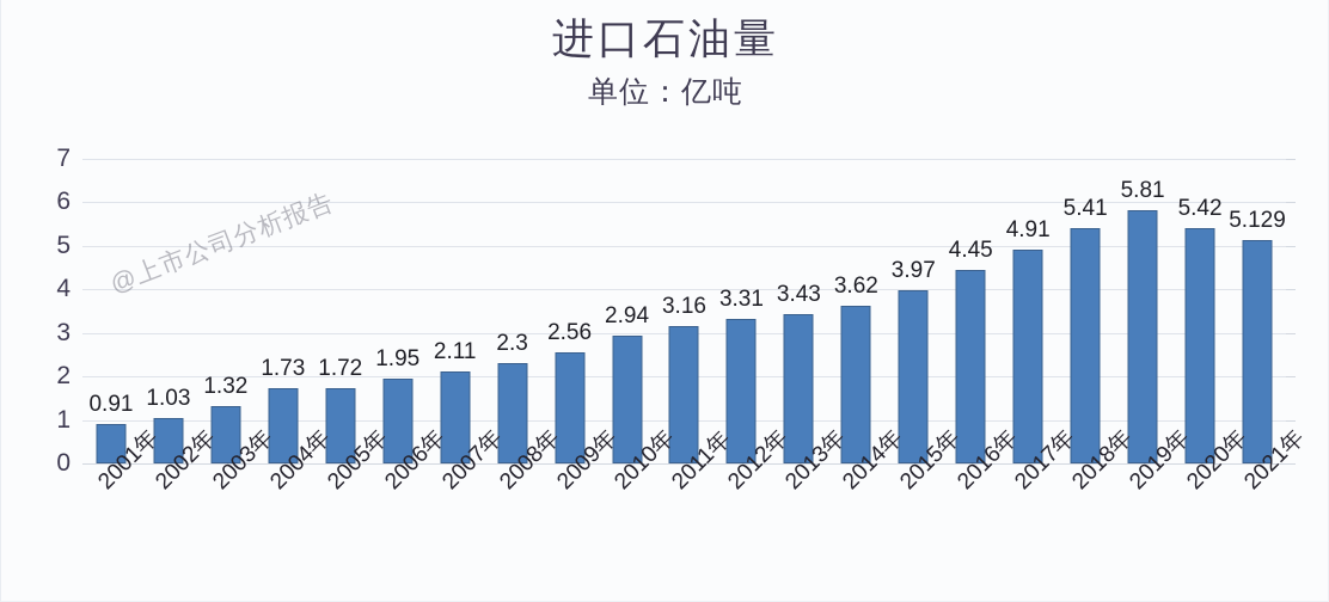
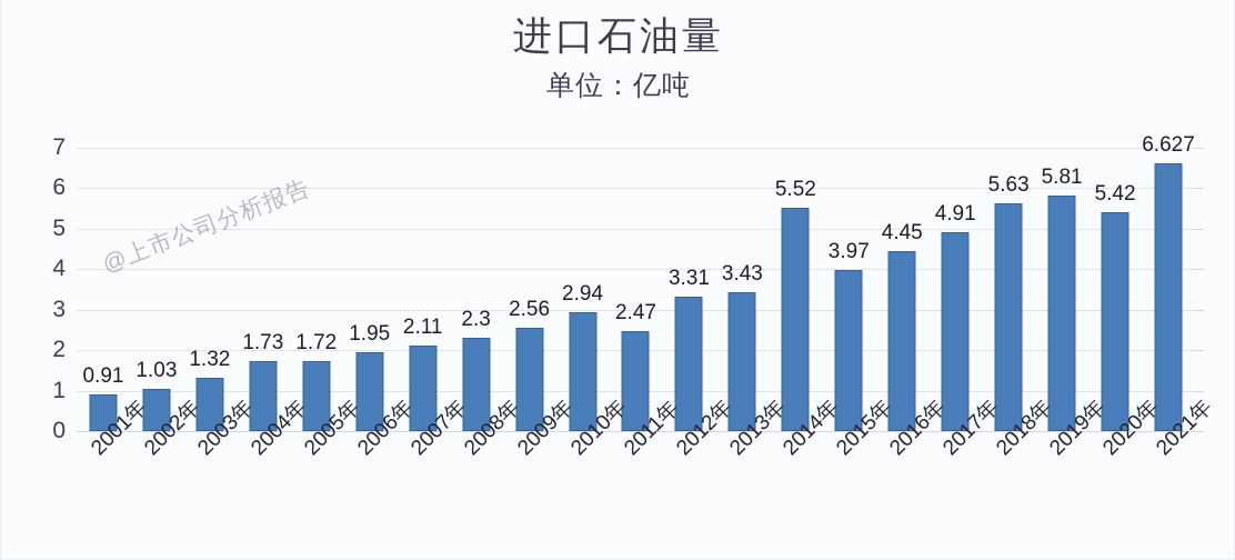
2011年: 3.16 -> 2.47
2014年: 3.62 -> 5.52
2018年: 5.41 -> 5.63
2021年: 5.129 -> 6.627
